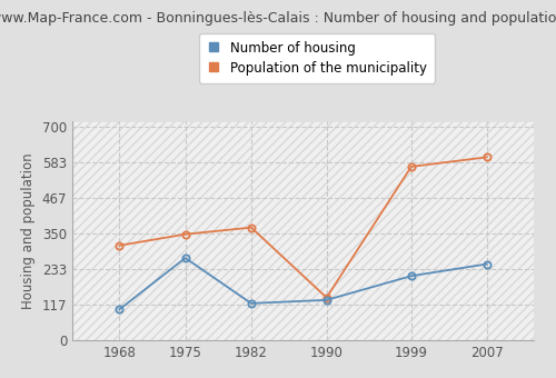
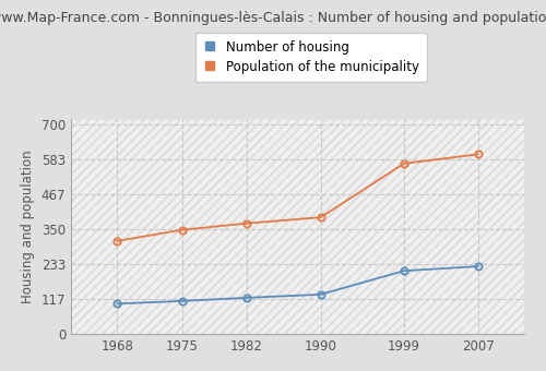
Number of housing/1975: 270 -> 110
Population of the municipality/1990: 140 -> 390
Number of housing/2007: 250 -> 226
